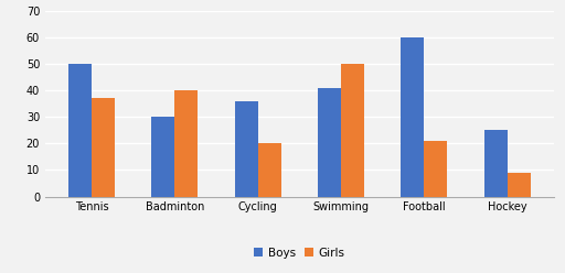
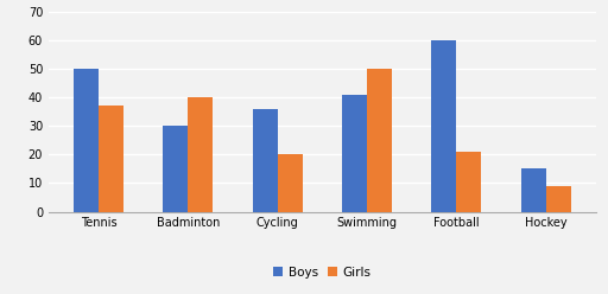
Boys/Hockey: 25 -> 15
